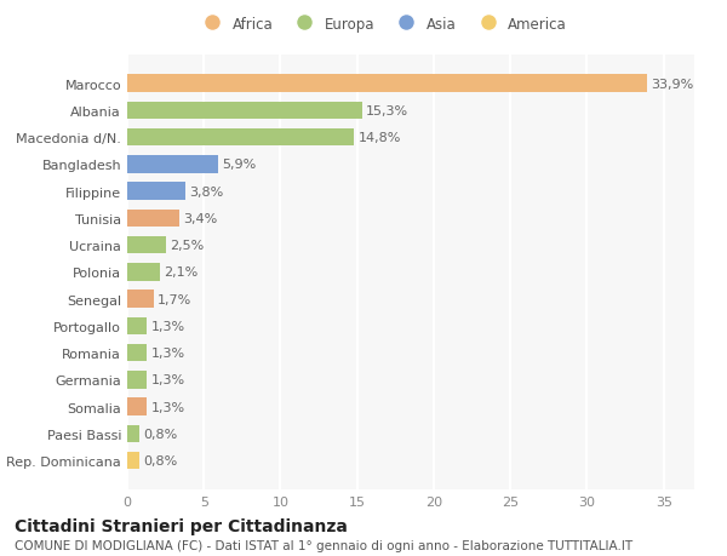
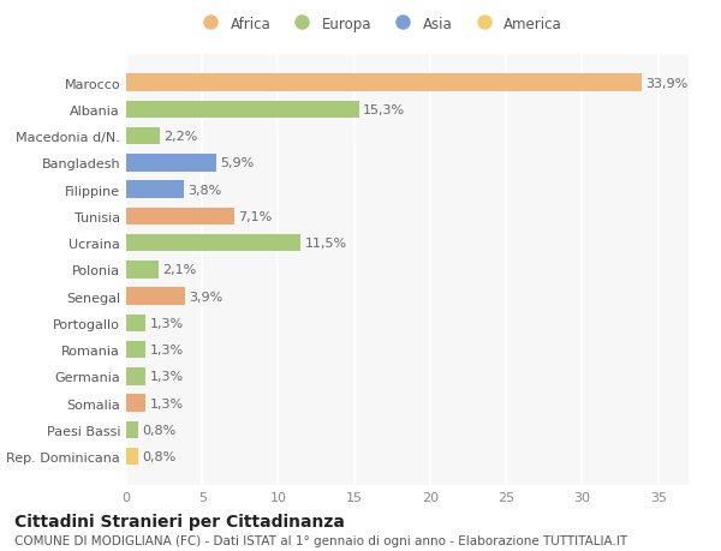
Macedonia d/N.: 14,8% -> 2,2%
Tunisia: 3,4% -> 7,1%
Ucraina: 2,5% -> 11,5%
Senegal: 1,7% -> 3,9%
